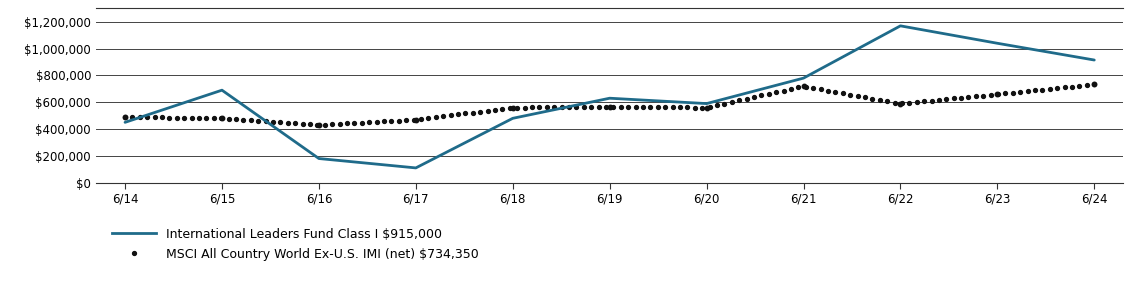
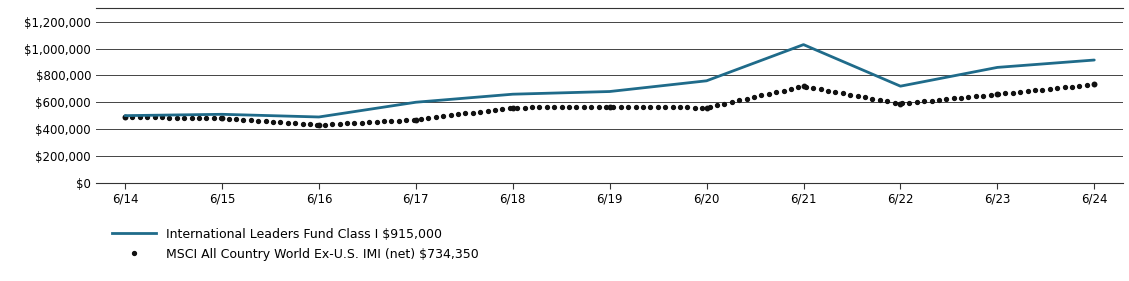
International Leaders Fund Class I $915,000/6/14: $450,000 -> $500,000
International Leaders Fund Class I $915,000/6/15: $690,000 -> $510,000
International Leaders Fund Class I $915,000/6/16: $180,000 -> $490,000
International Leaders Fund Class I $915,000/6/17: $110,000 -> $600,000
International Leaders Fund Class I $915,000/6/18: $480,000 -> $660,000
International Leaders Fund Class I $915,000/6/19: $630,000 -> $680,000
International Leaders Fund Class I $915,000/6/20: $590,000 -> $760,000
International Leaders Fund Class I $915,000/6/21: $780,000 -> $1,030,000
International Leaders Fund Class I $915,000/6/22: $1,170,000 -> $720,000
International Leaders Fund Class I $915,000/6/23: $1,040,000 -> $860,000
